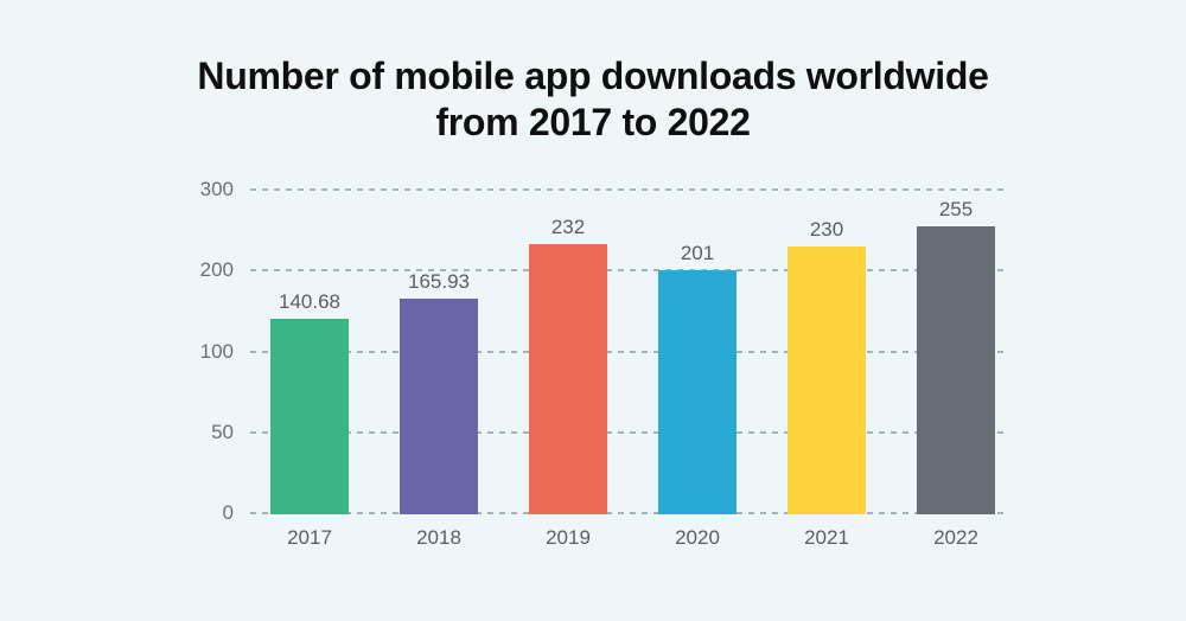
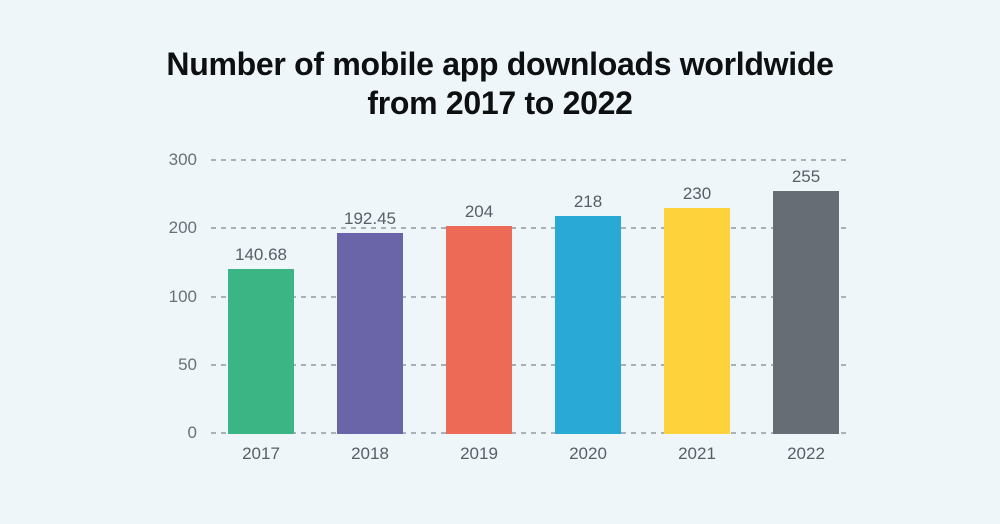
2018: 165.93 -> 192.45
2019: 232 -> 204
2020: 201 -> 218
